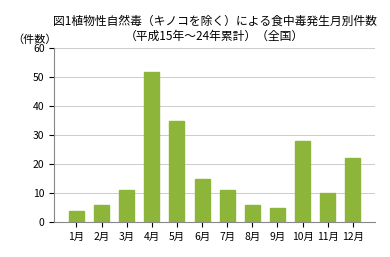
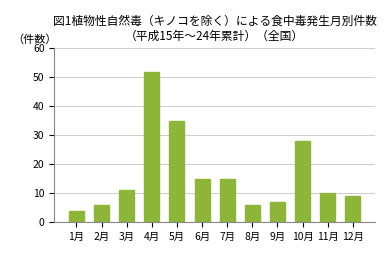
7月: 11 -> 15
9月: 5 -> 7
12月: 22 -> 9
